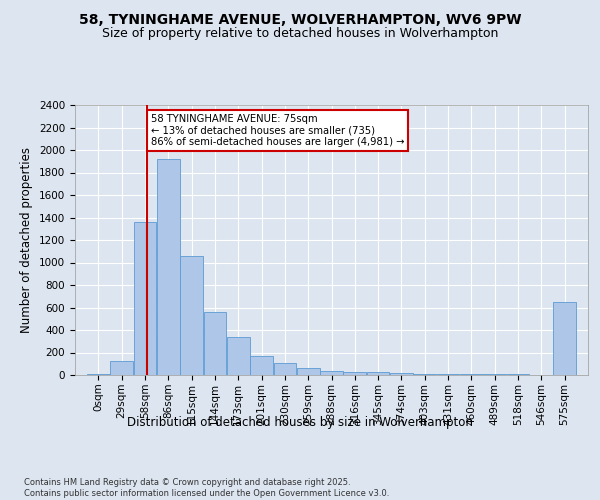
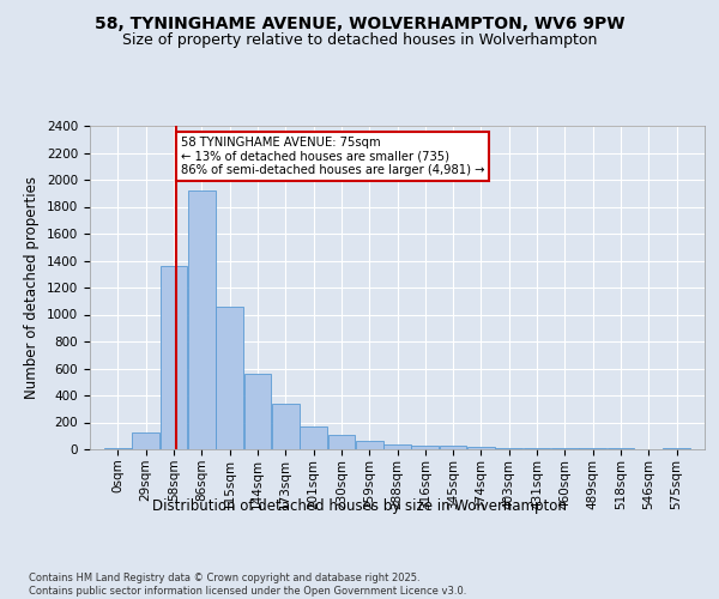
575sqm: 650 -> 10
